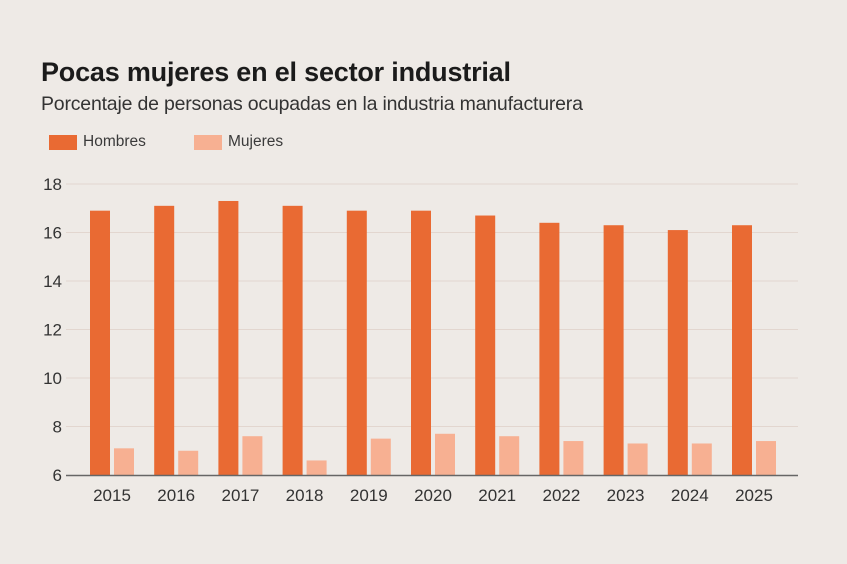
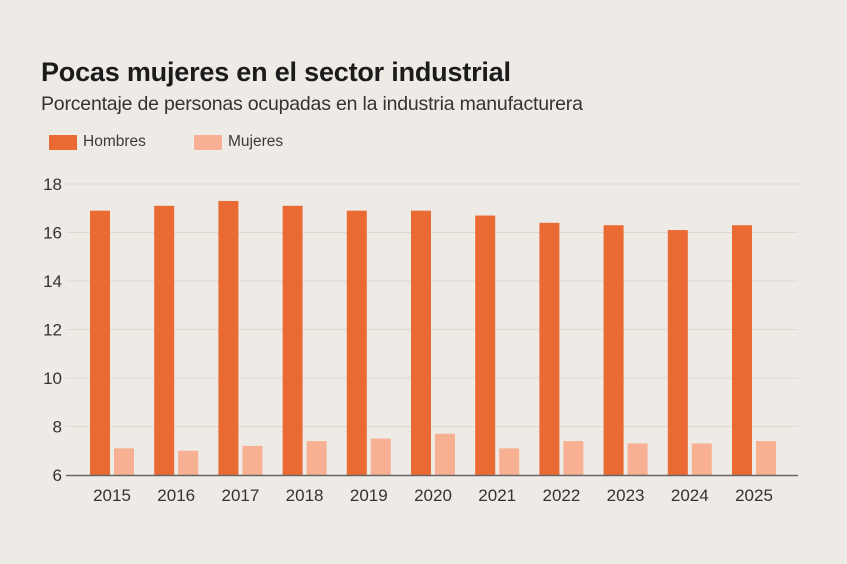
Mujeres/2017: 7.6 -> 7.2
Mujeres/2018: 6.6 -> 7.4
Mujeres/2021: 7.6 -> 7.1
